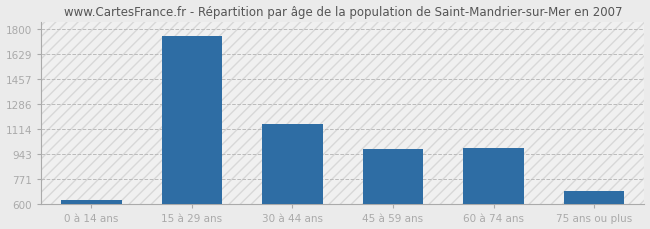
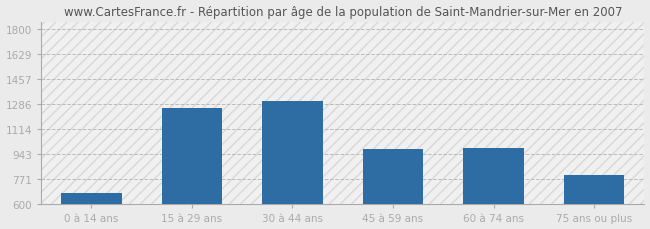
0 à 14 ans: 630 -> 680
15 à 29 ans: 1750 -> 1260
30 à 44 ans: 1150 -> 1310
75 ans ou plus: 700 -> 800
